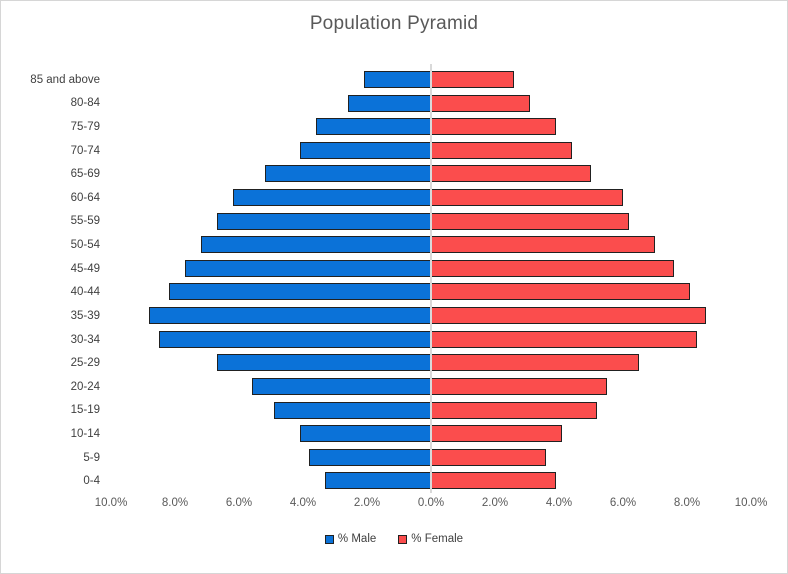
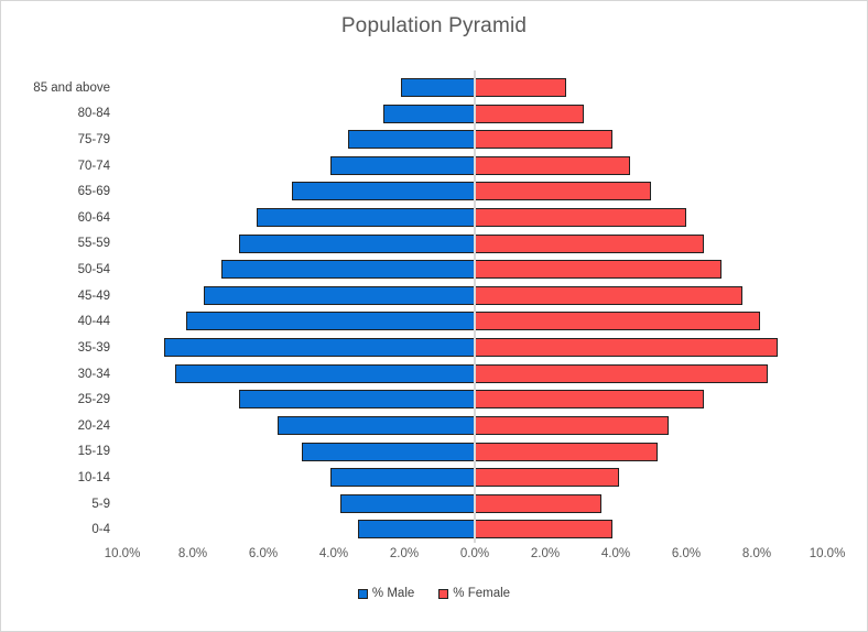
% Female/55-59: 6.2% -> 6.5%
